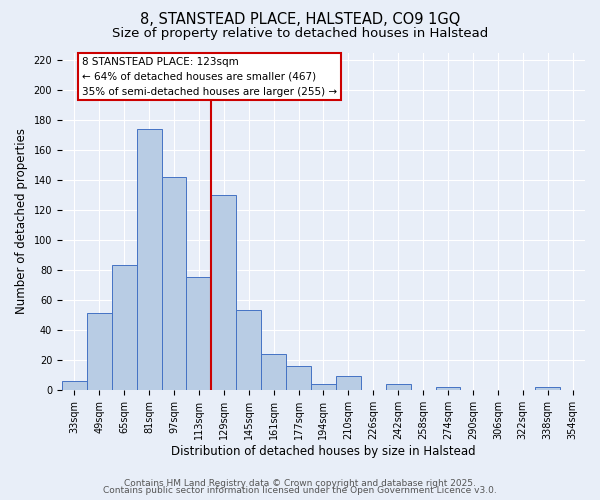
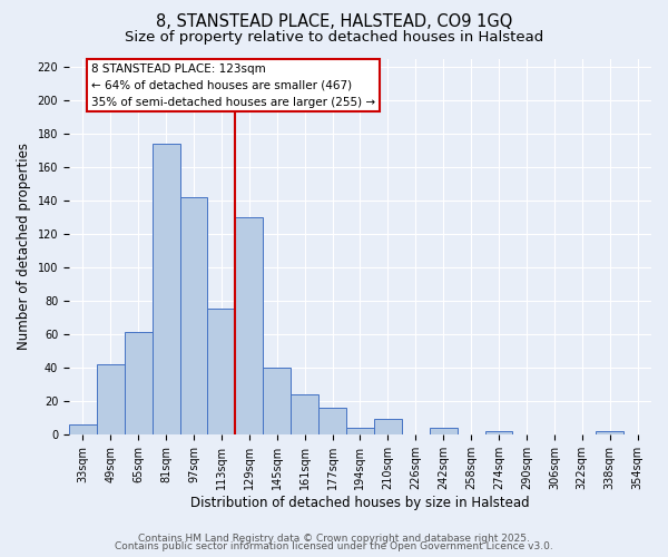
49sqm: 51 -> 42
65sqm: 83 -> 61
145sqm: 53 -> 40
